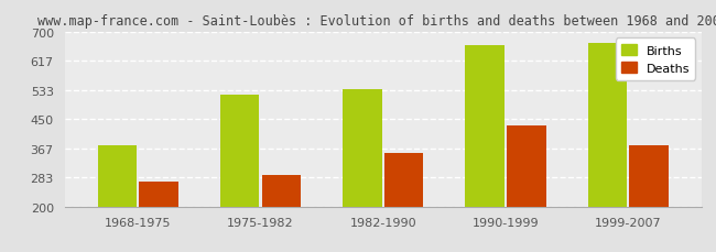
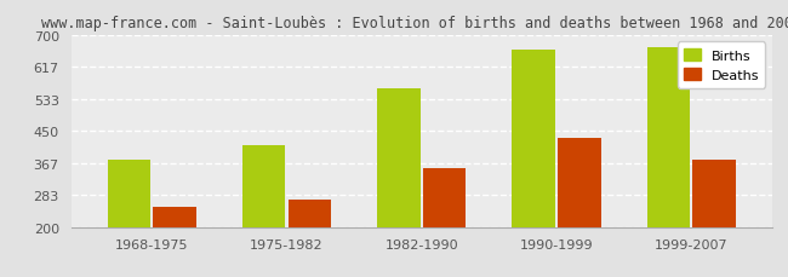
Deaths/1968-1975: 270 -> 252
Births/1975-1982: 520 -> 412
Deaths/1975-1982: 290 -> 272
Births/1982-1990: 535 -> 560
